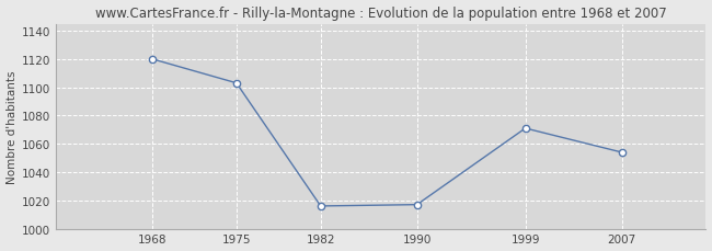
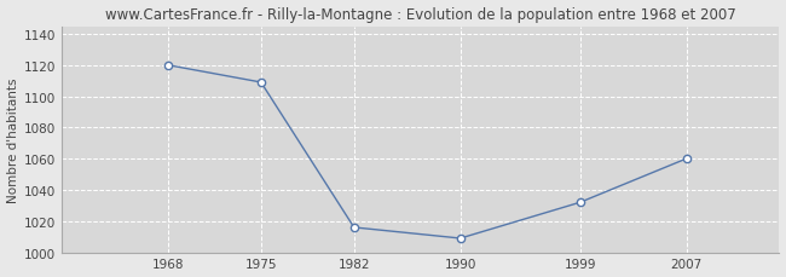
1975: 1103 -> 1109
1990: 1017 -> 1009
1999: 1071 -> 1032
2007: 1054 -> 1060
